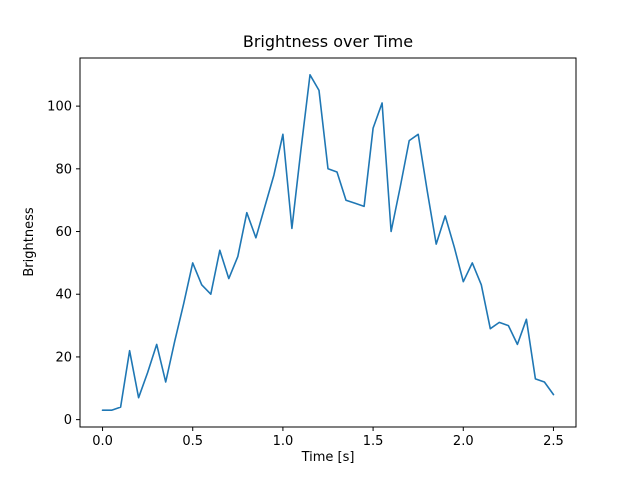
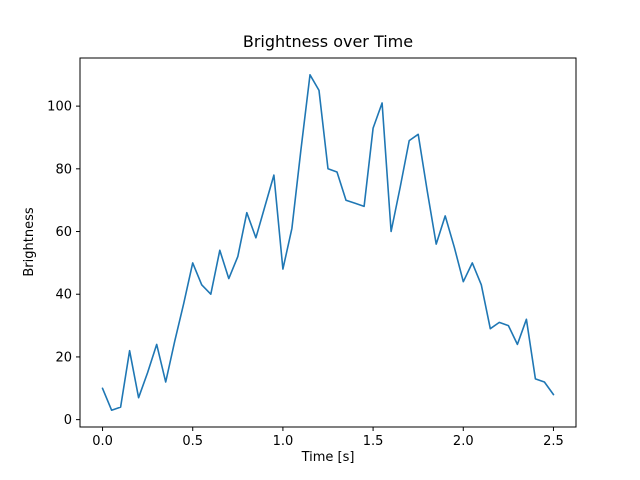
0.0: 3 -> 10
1.0: 91 -> 48
